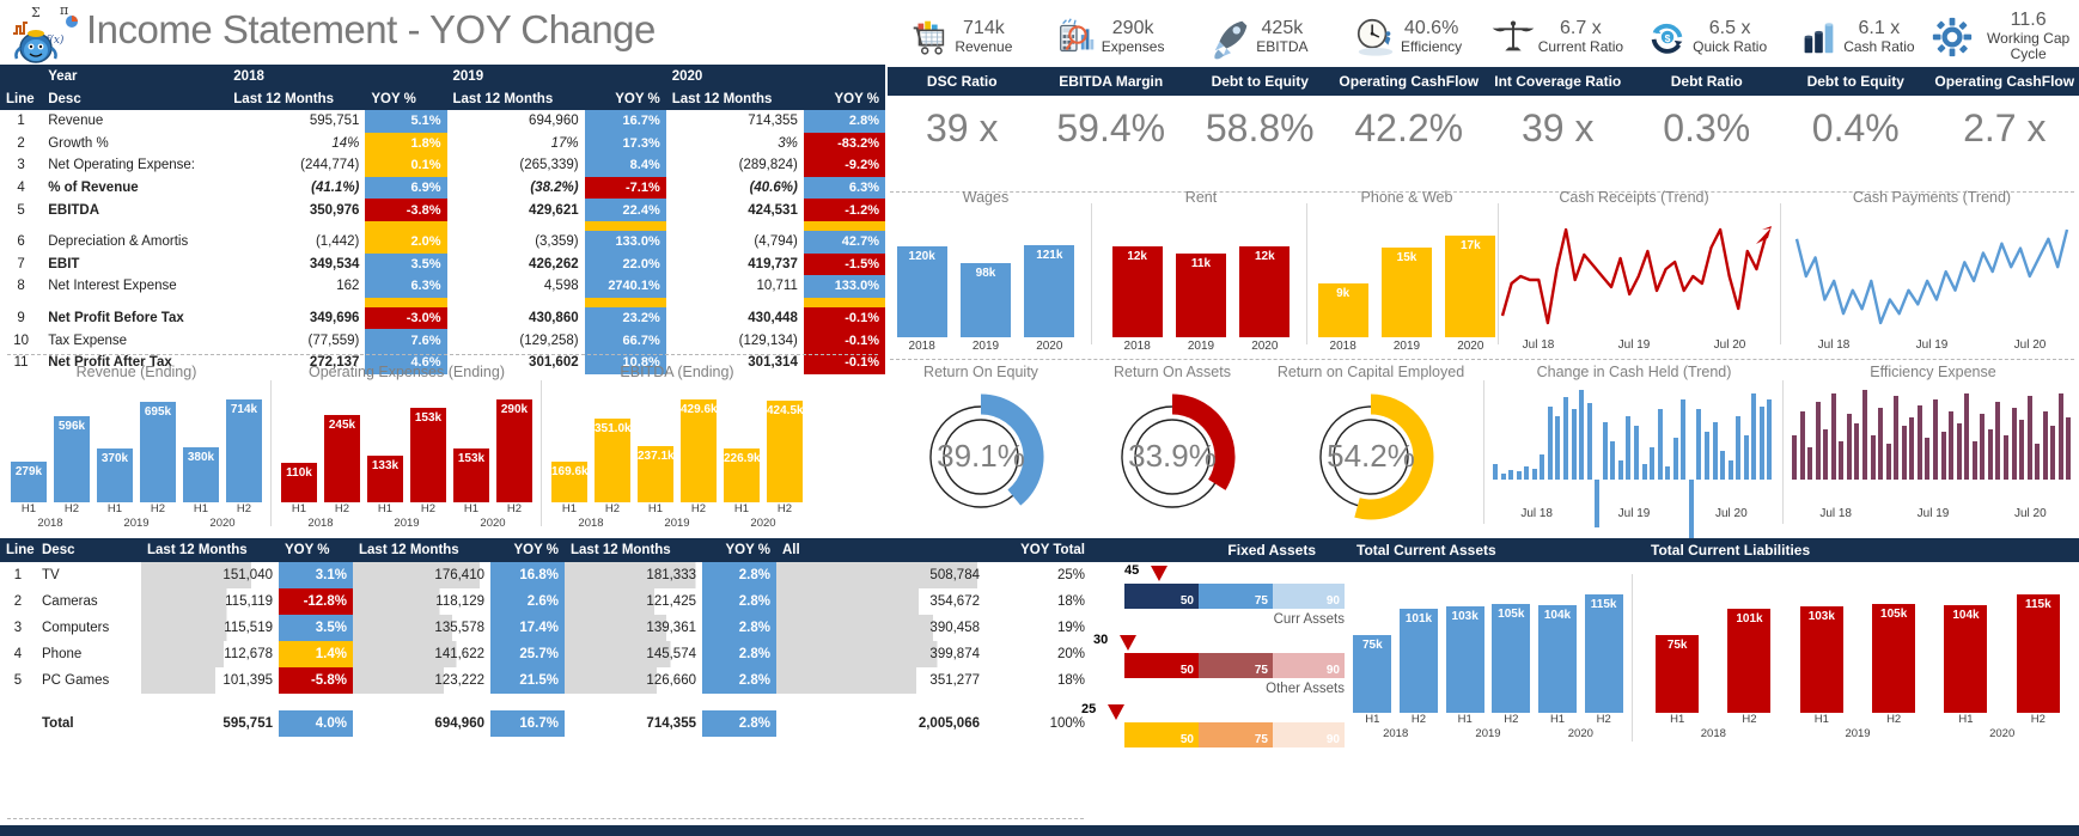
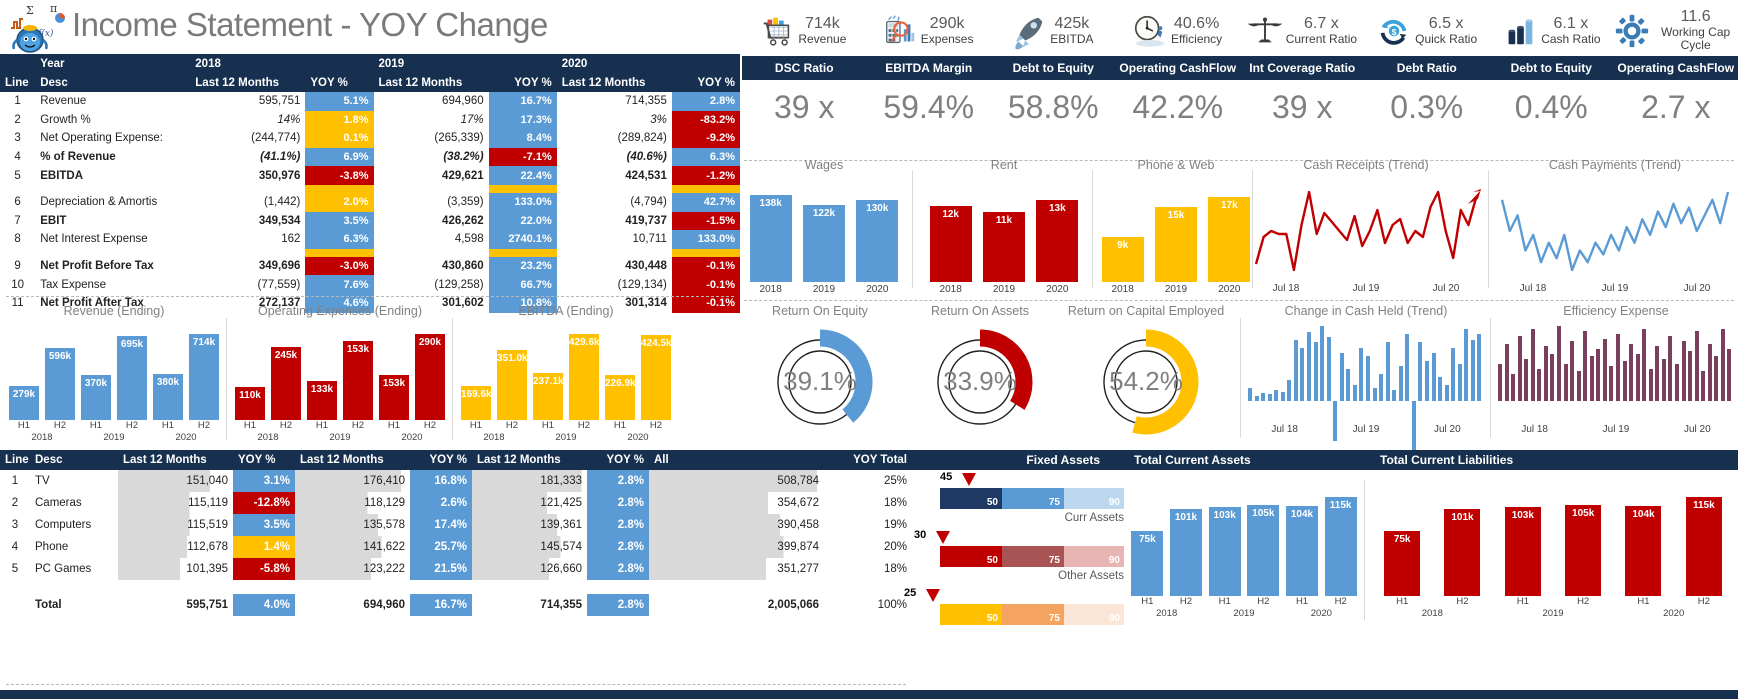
Wages/2018: 120k -> 138k
Wages/2019: 98k -> 122k
Wages/2020: 121k -> 130k
Rent/2020: 12k -> 13k
